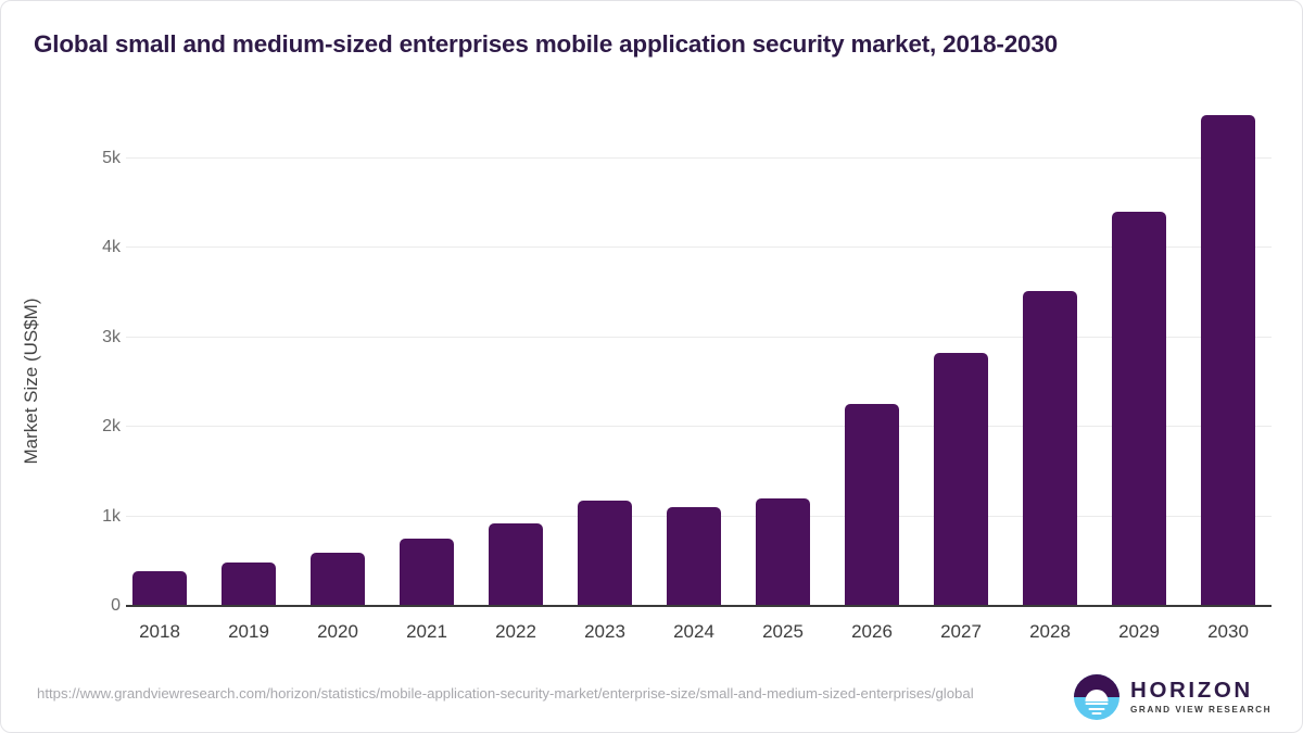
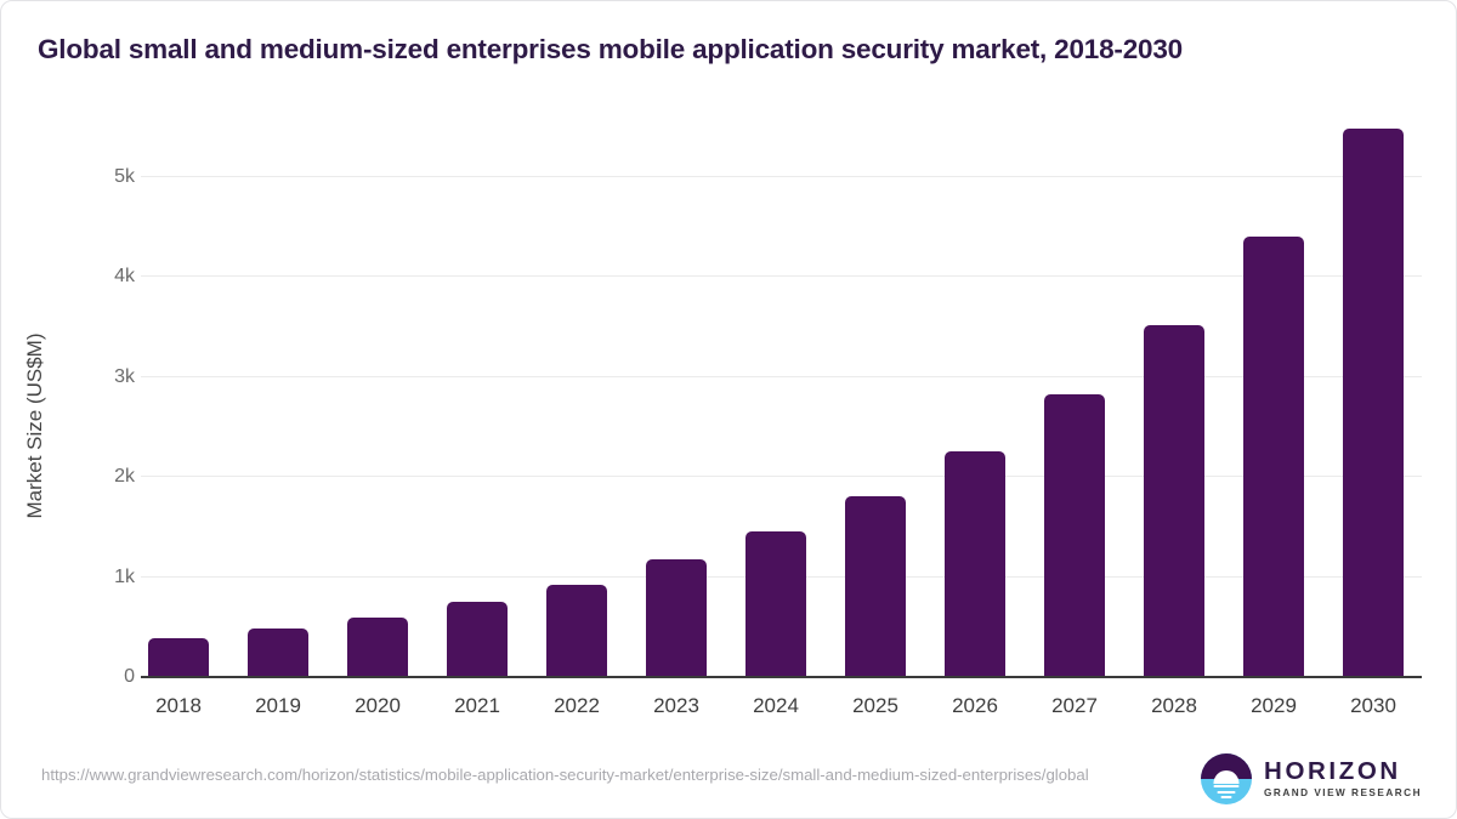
2024: 1.1k -> 1.4k
2025: 1.2k -> 1.8k
